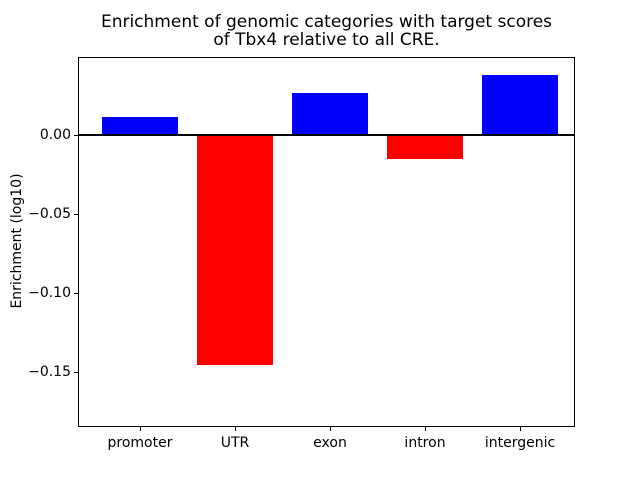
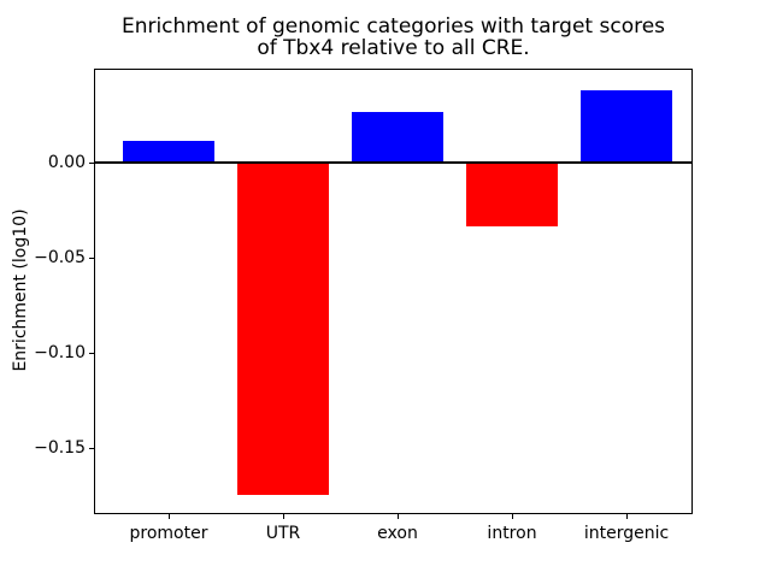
UTR: -0.145 -> -0.174
intron: -0.015 -> -0.033
